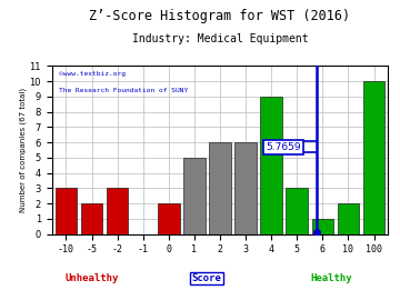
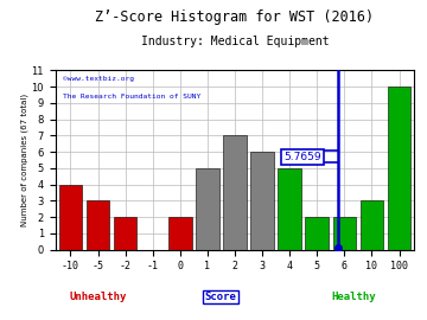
-10: 3 -> 4
-5: 2 -> 3
-2: 3 -> 2
2: 6 -> 7
4: 9 -> 5
5: 3 -> 2
6: 1 -> 2
10: 2 -> 3
